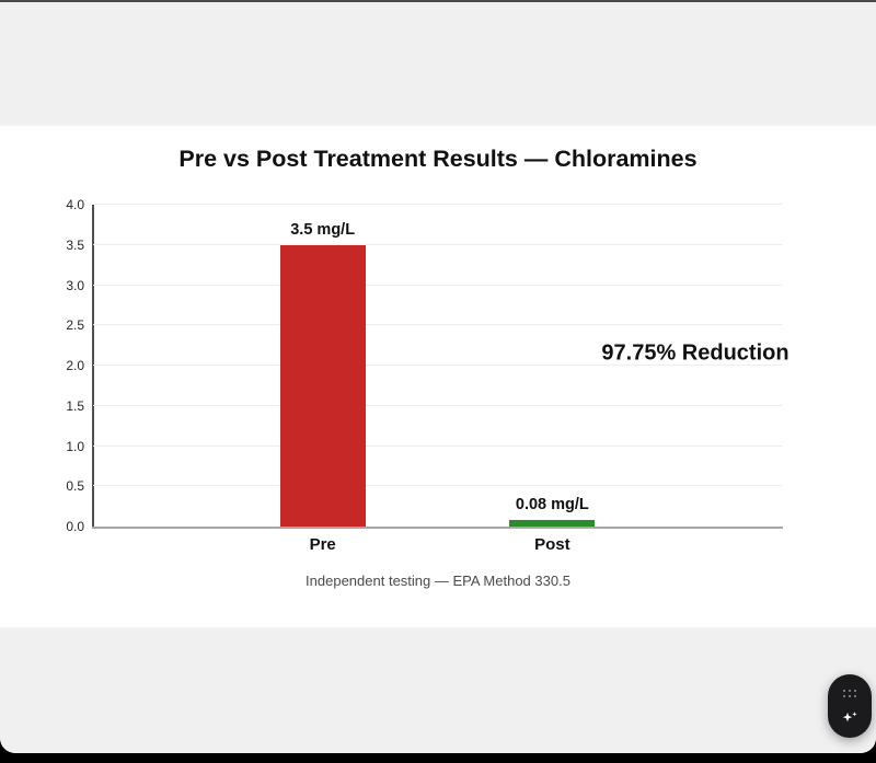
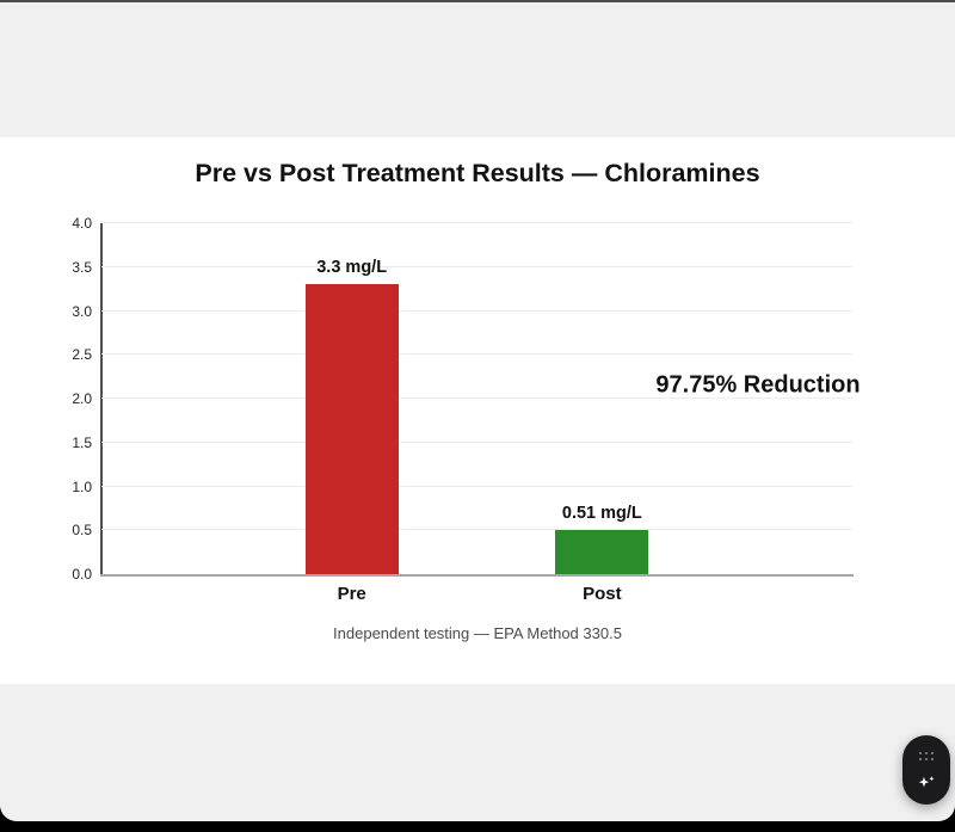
Pre: 3.5 -> 3.3
Post: 0.08 -> 0.51
